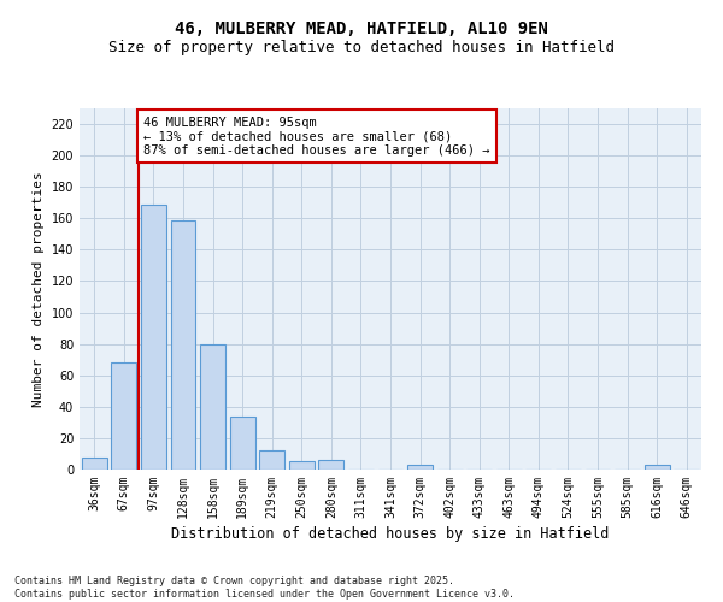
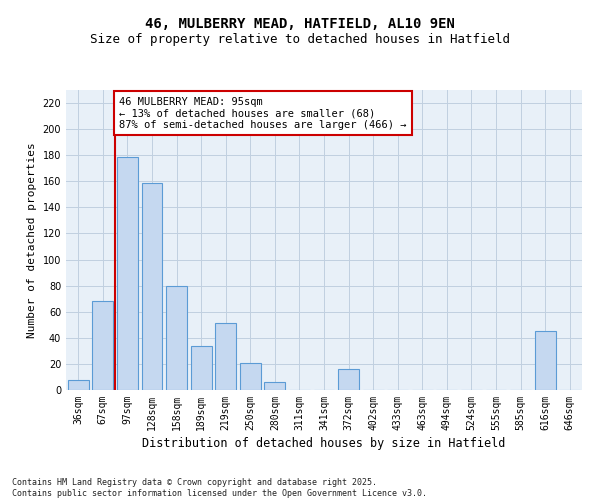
97sqm: 169 -> 179
219sqm: 12 -> 51
250sqm: 5 -> 21
372sqm: 3 -> 16
616sqm: 3 -> 45
